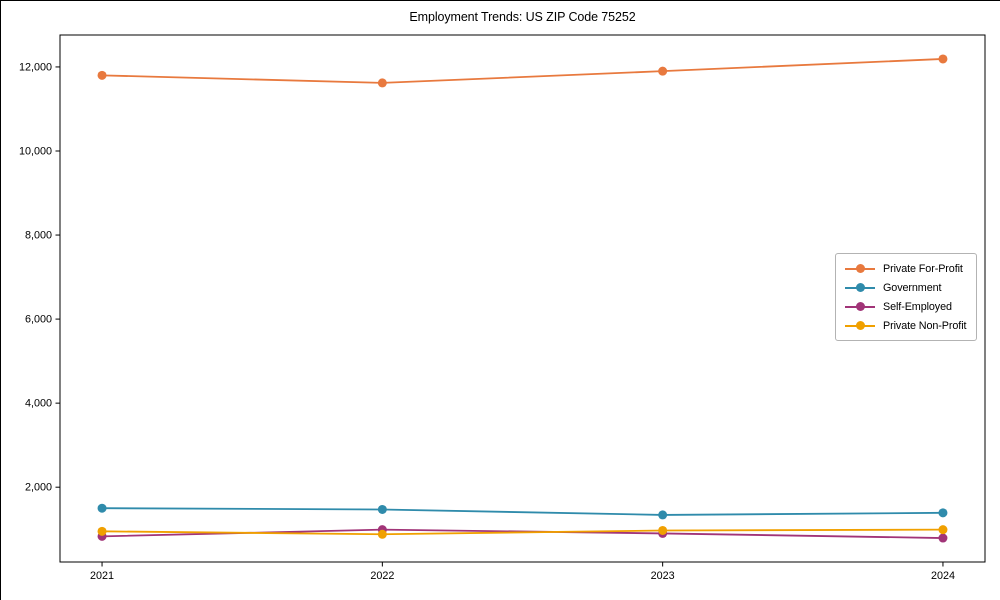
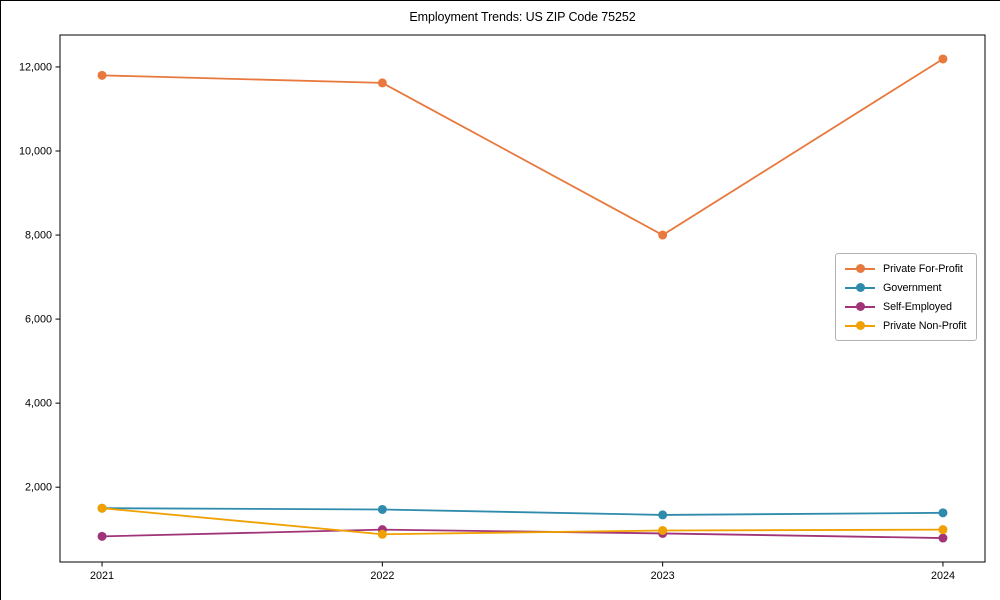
Private Non-Profit/2021: 1000 -> 1500
Private For-Profit/2023: 11900 -> 8000
